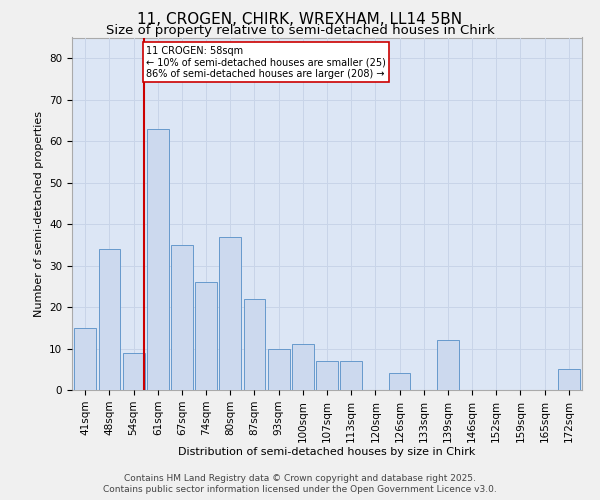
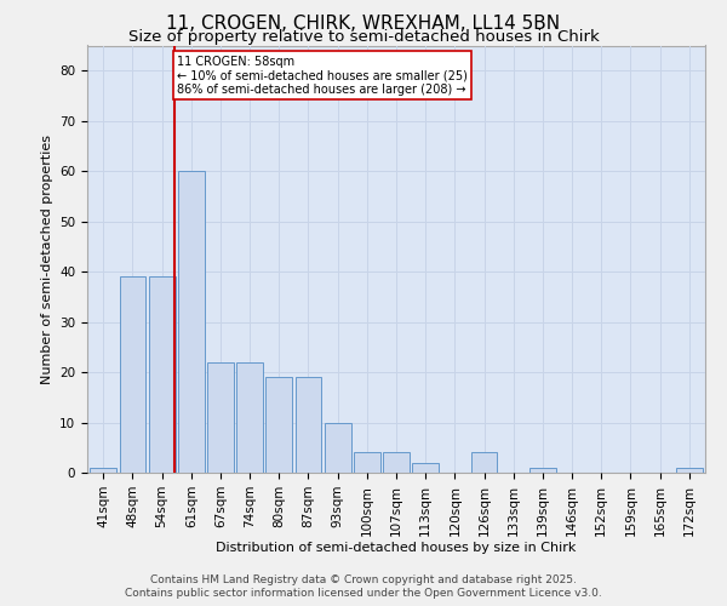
41sqm: 15 -> 1
48sqm: 34 -> 39
54sqm: 9 -> 39
61sqm: 63 -> 60
67sqm: 35 -> 22
74sqm: 26 -> 22
80sqm: 37 -> 19
87sqm: 22 -> 19
100sqm: 11 -> 4
107sqm: 7 -> 4
113sqm: 7 -> 2
139sqm: 12 -> 1
172sqm: 5 -> 1
